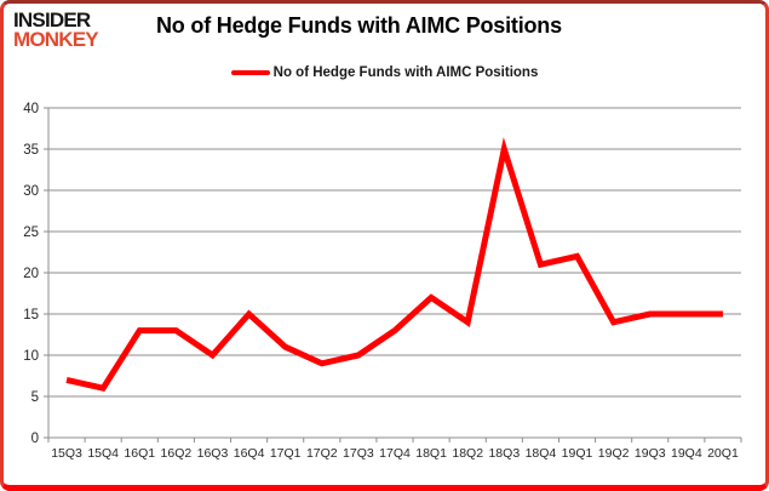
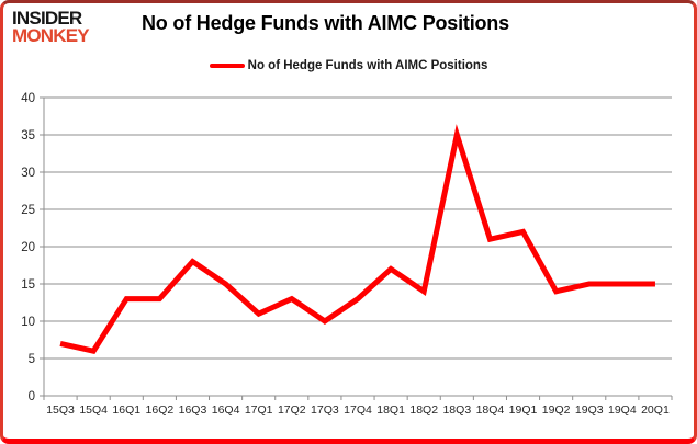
16Q3: 10 -> 18
17Q2: 9 -> 13
